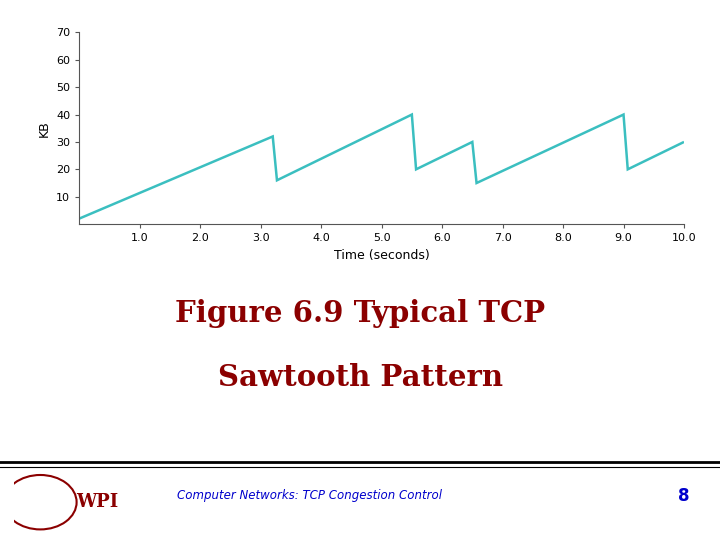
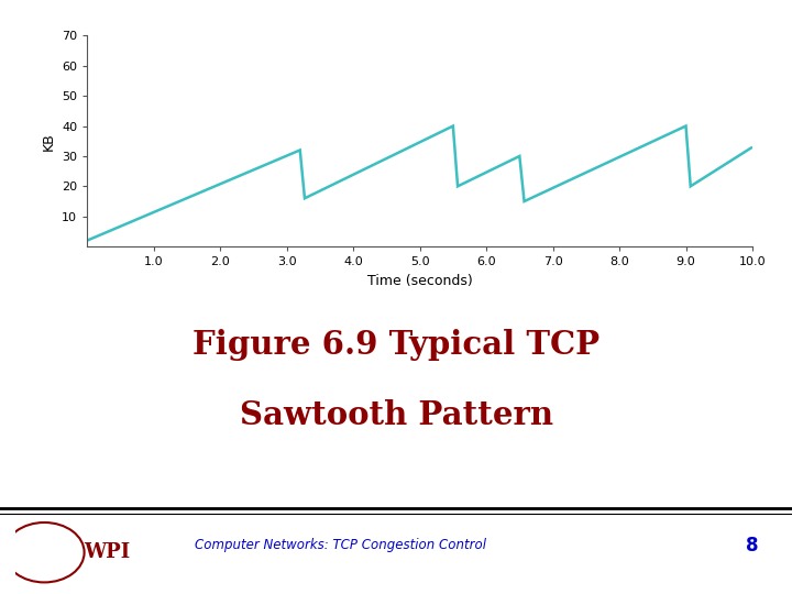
10.0: 30 -> 33
